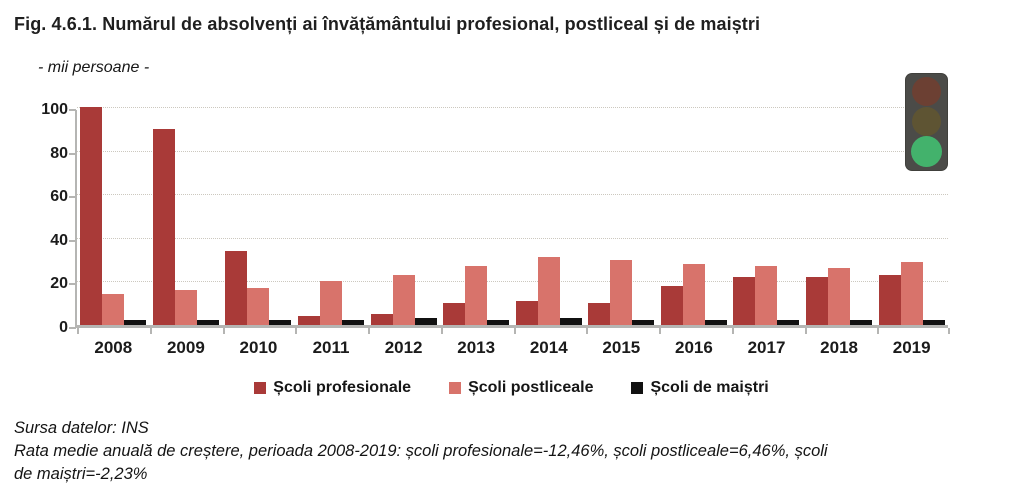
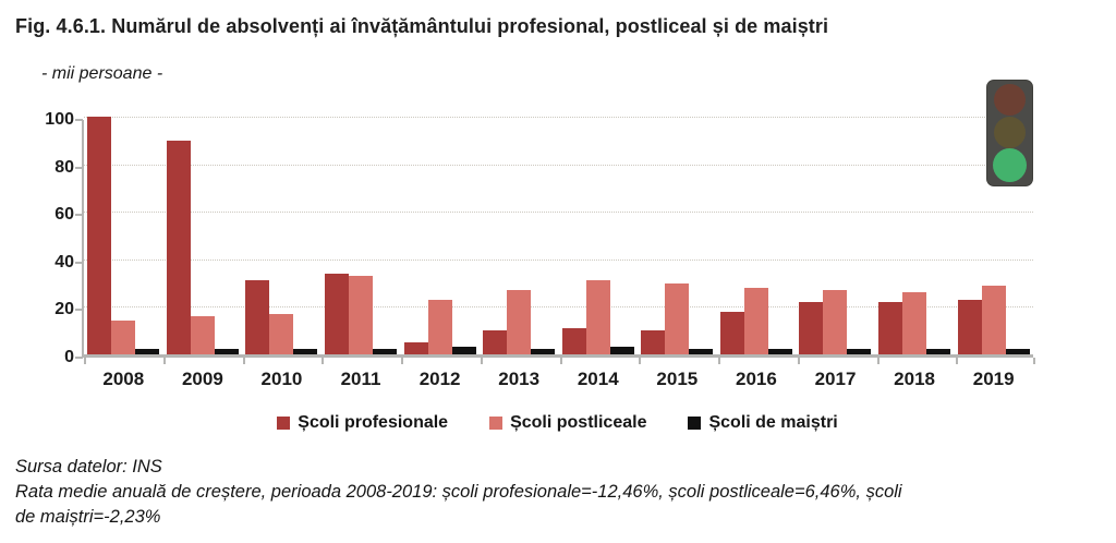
Școli profesionale/2010: 34 -> 31
Școli profesionale/2011: 4 -> 34
Școli postliceale/2011: 20 -> 33
